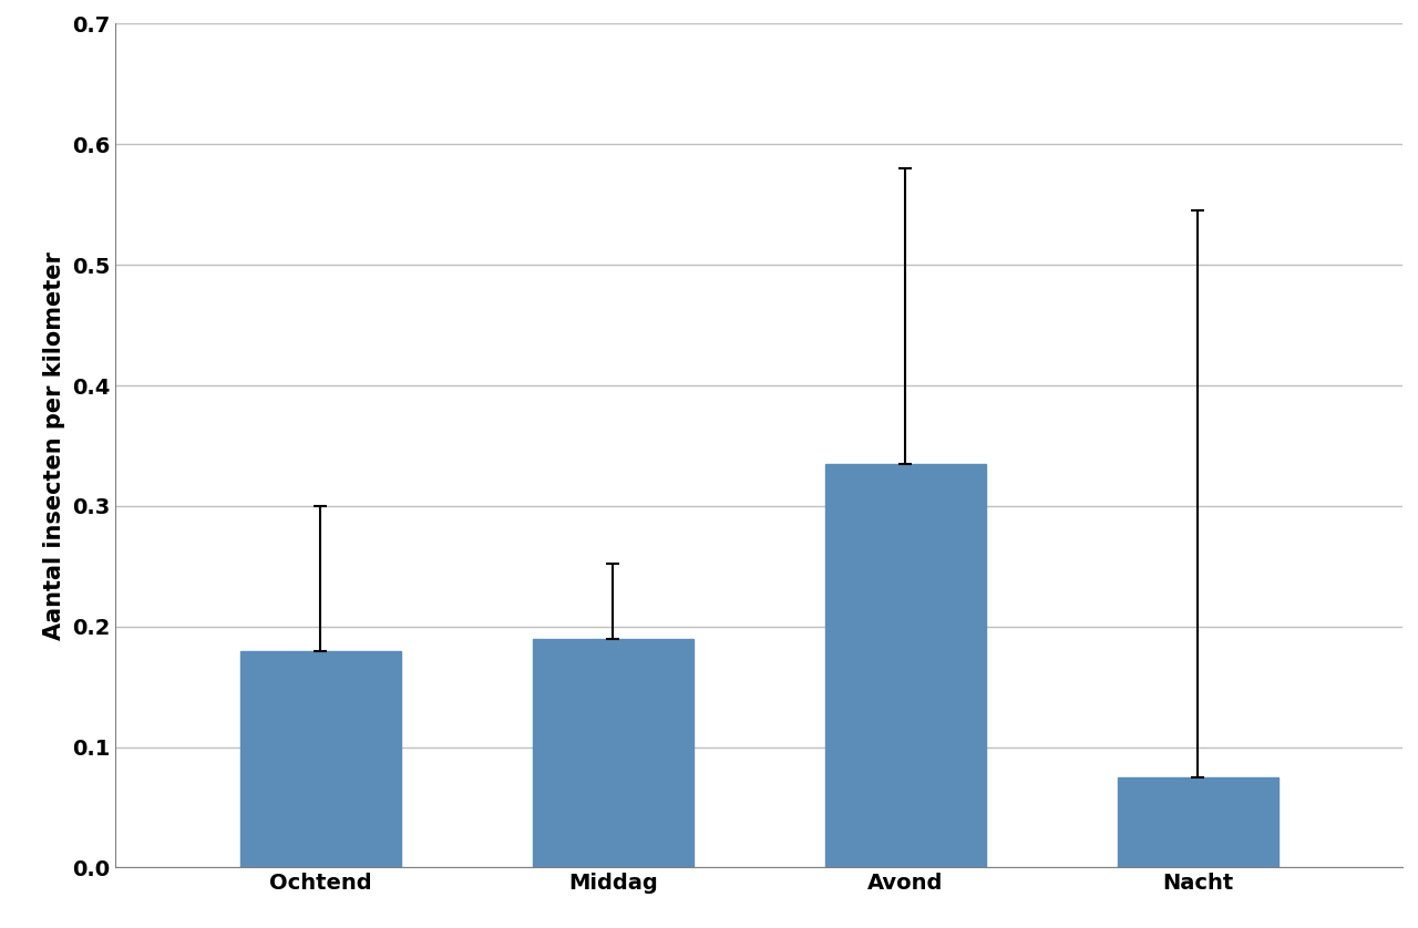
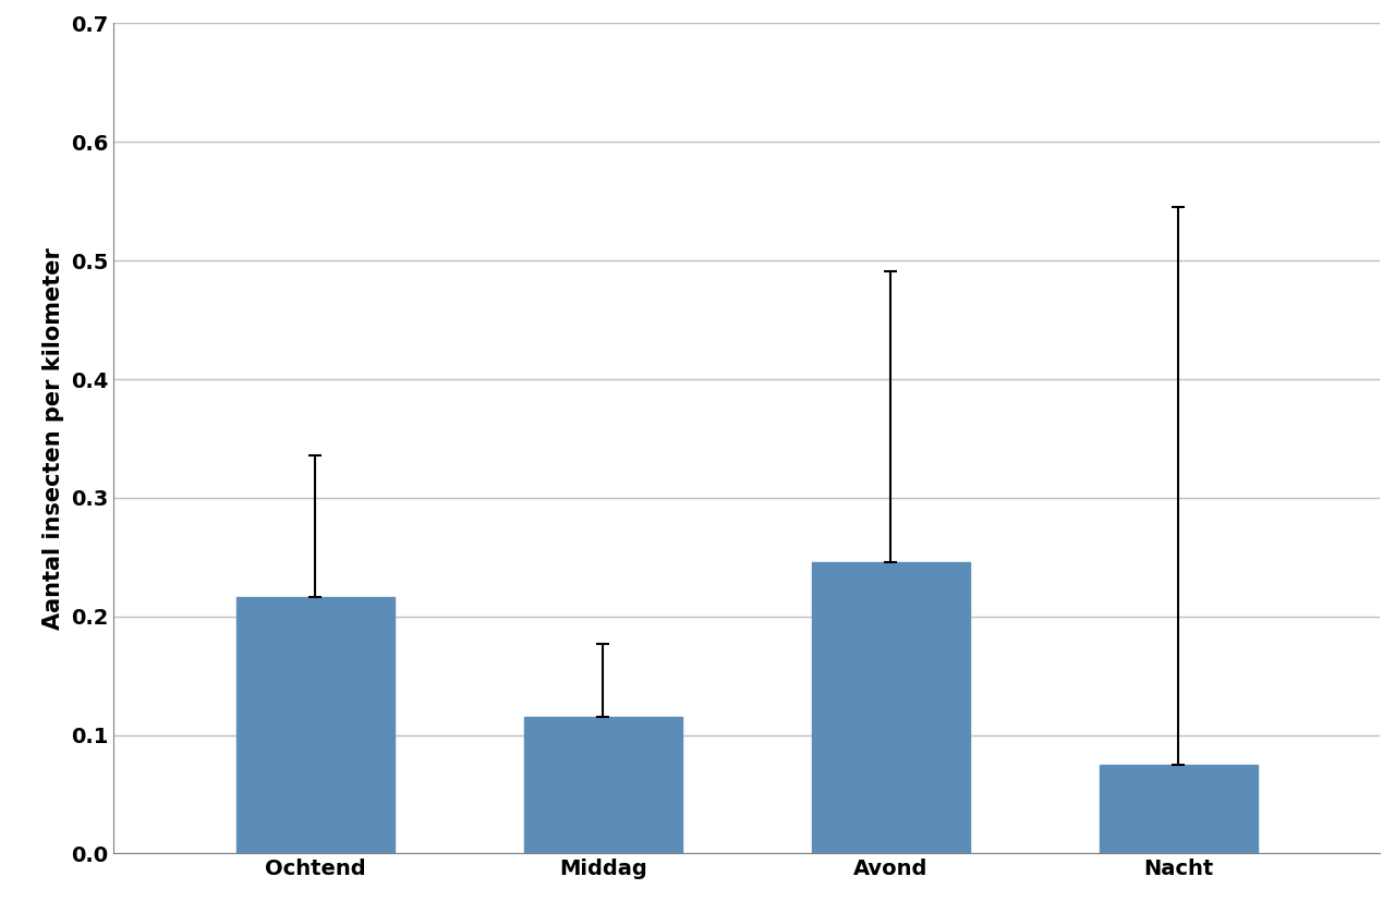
Ochtend: 0.180 -> 0.216
Middag: 0.190 -> 0.115
Avond: 0.335 -> 0.246
